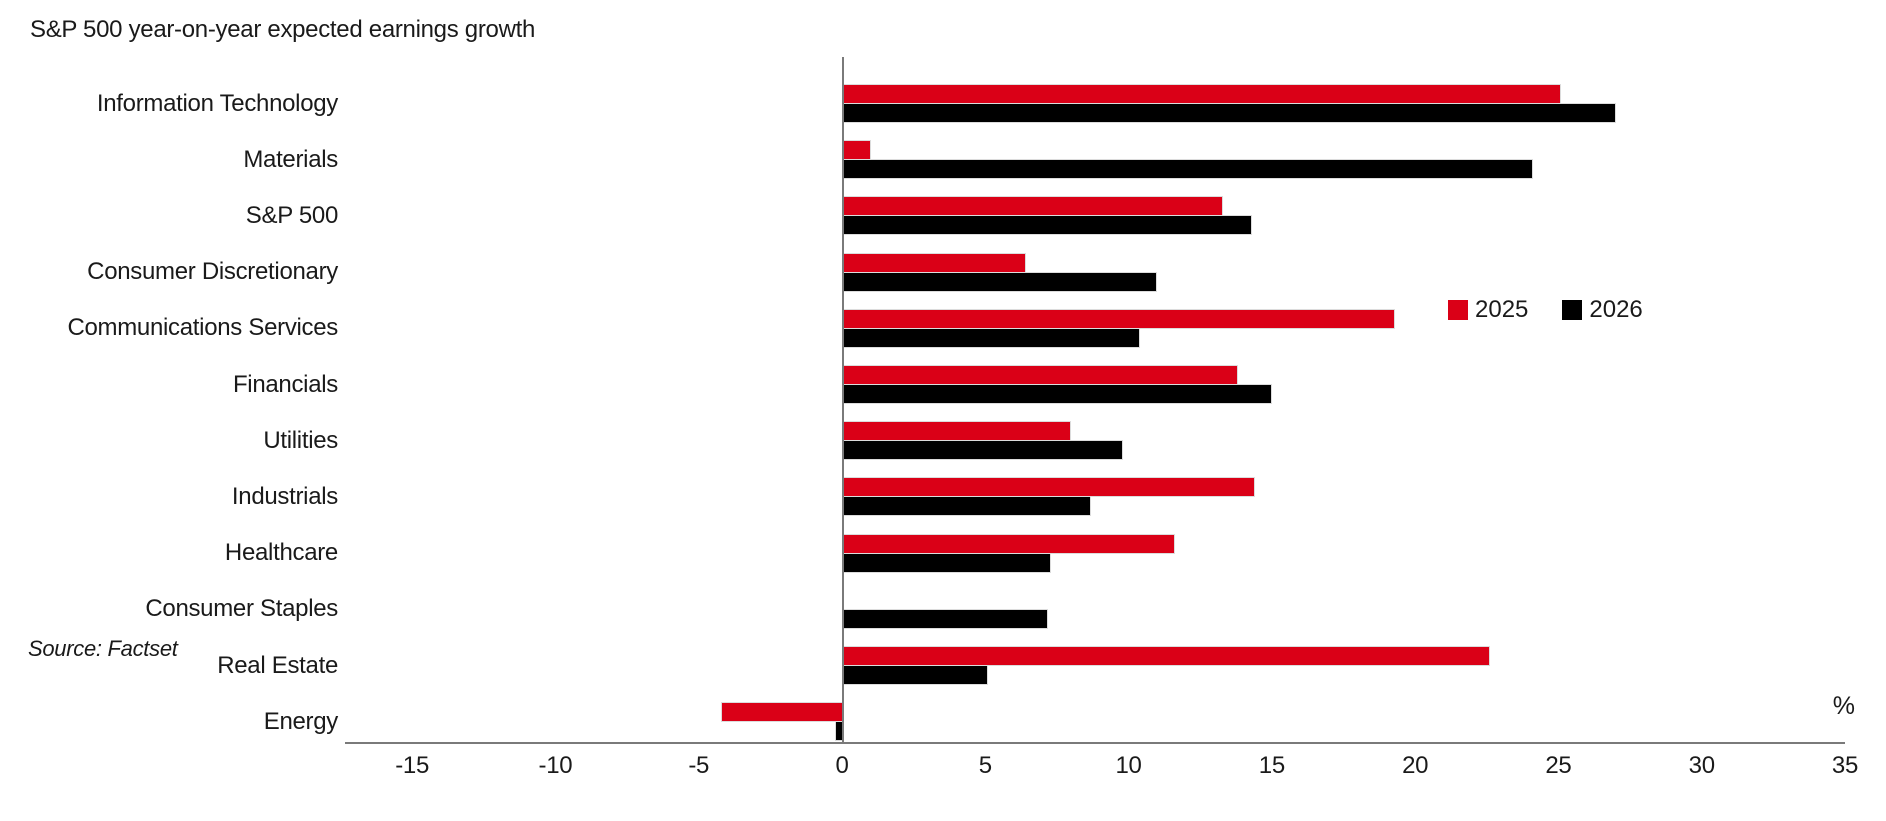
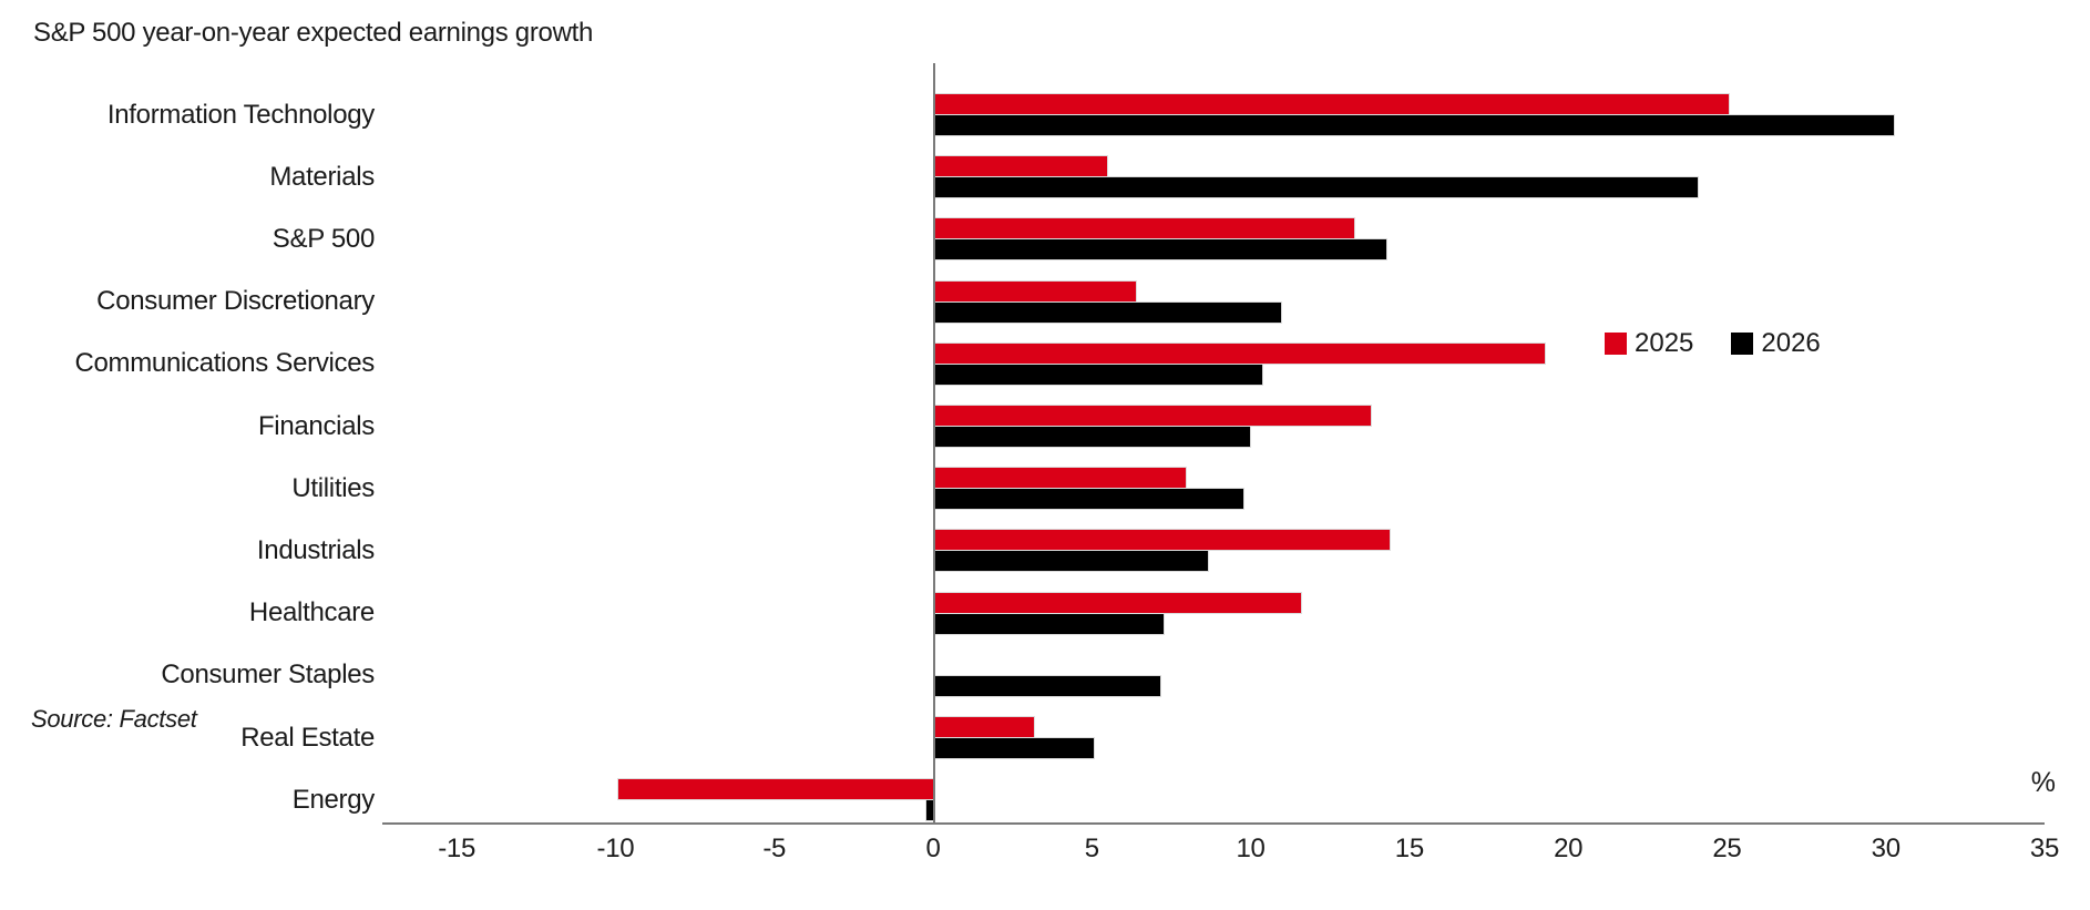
2026/Information Technology: 26.9 -> 30.2
2025/Materials: 0.9 -> 5.4
2026/Financials: 14.9 -> 9.9
2025/Real Estate: 22.5 -> 3.1
2025/Energy: -4.2 -> -9.9
